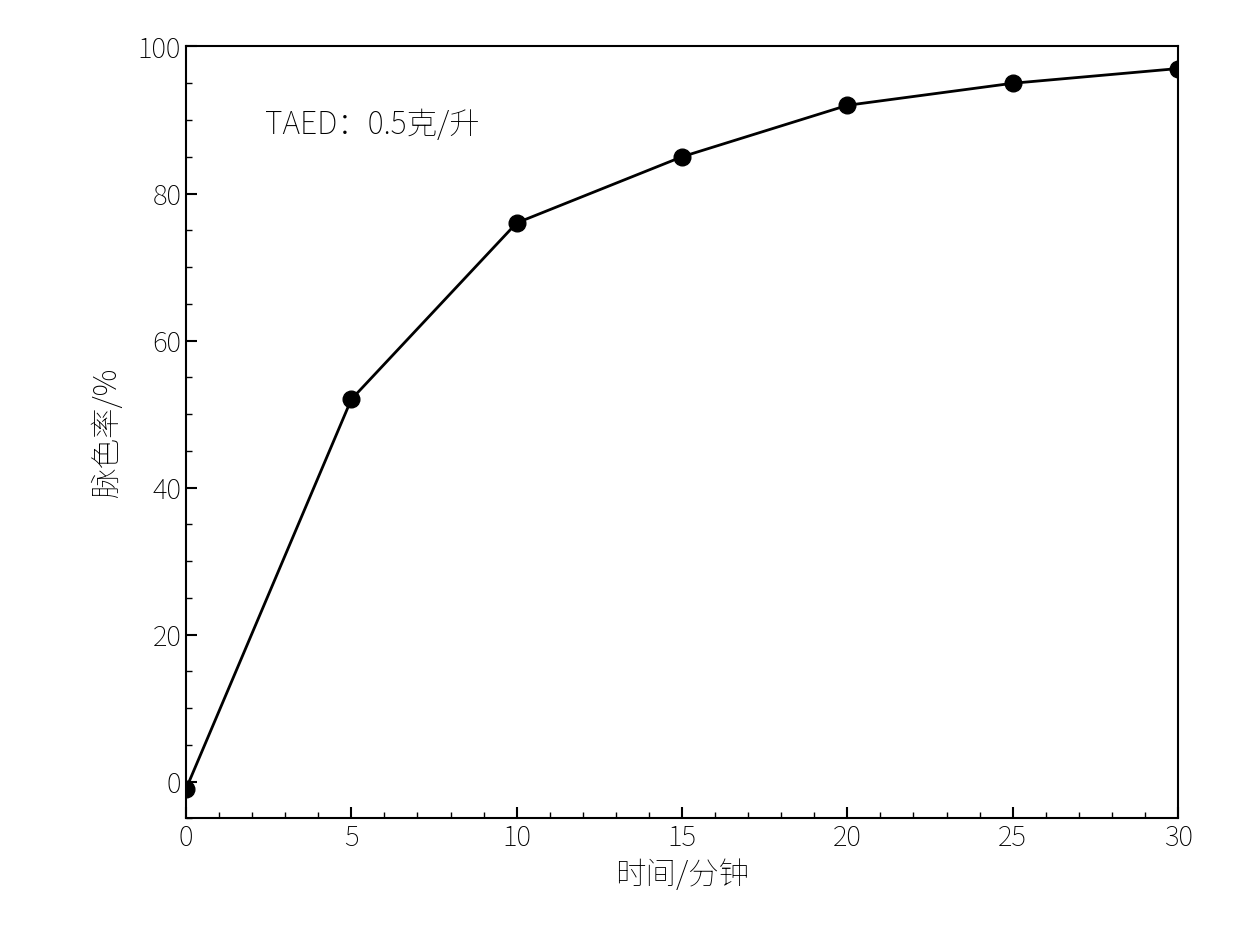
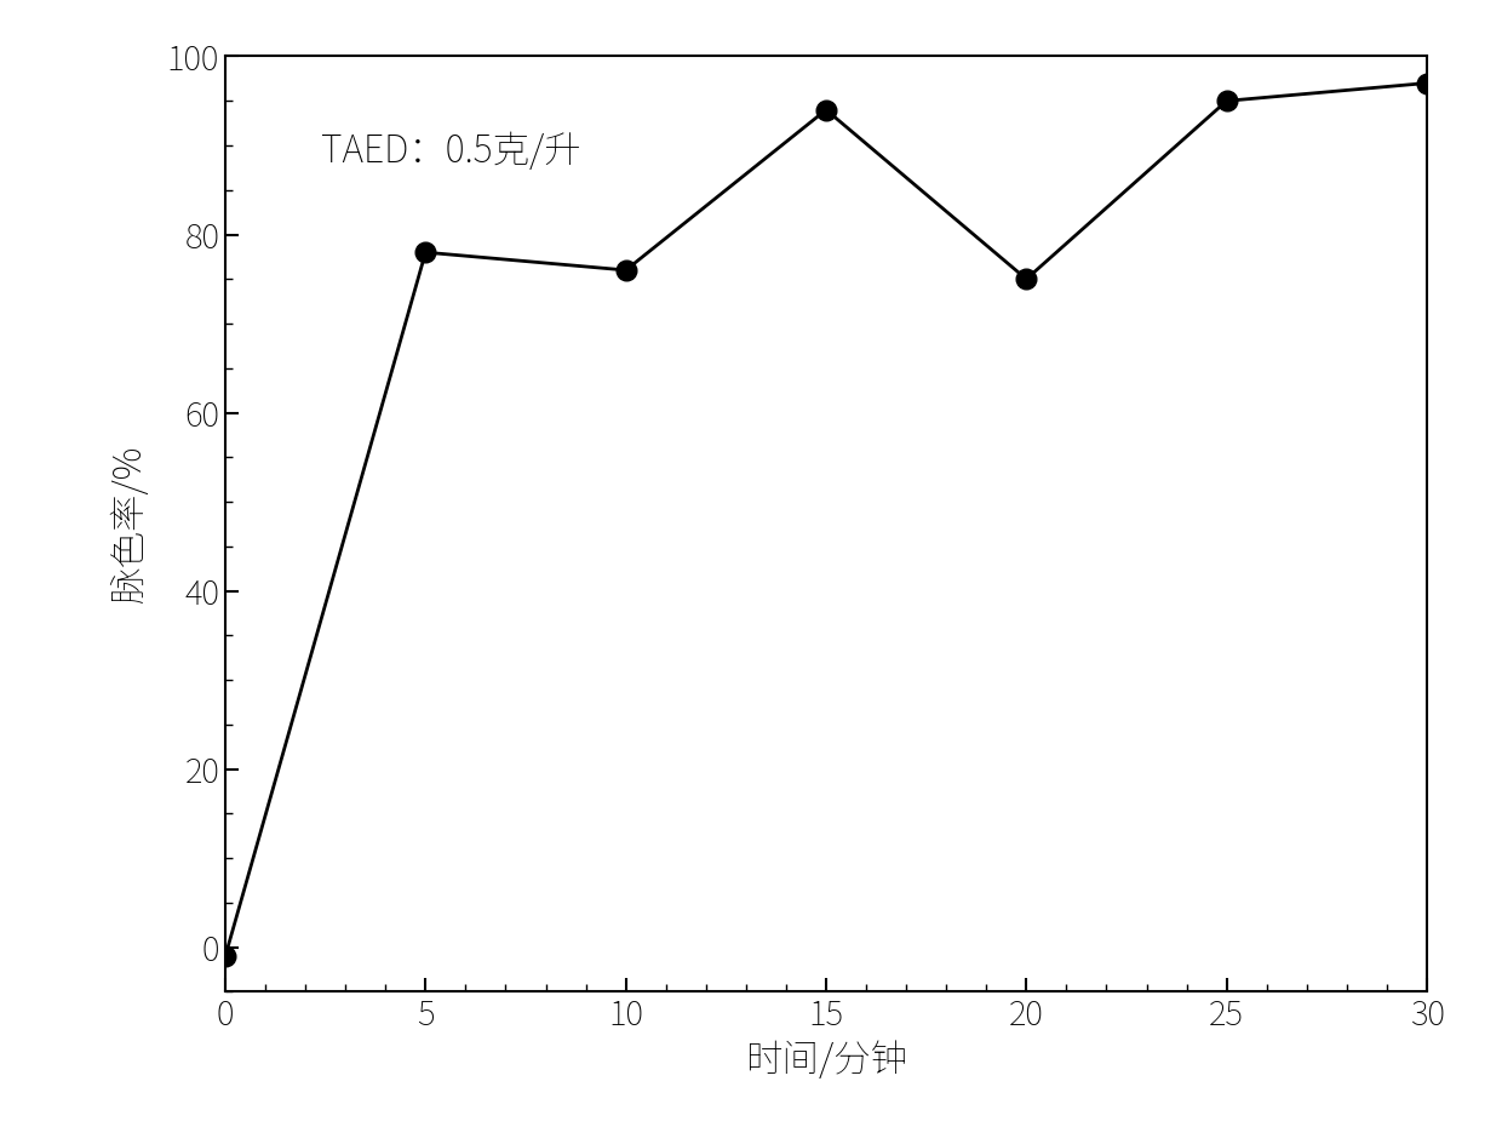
5: 52 -> 78
15: 85 -> 94
20: 92 -> 75
